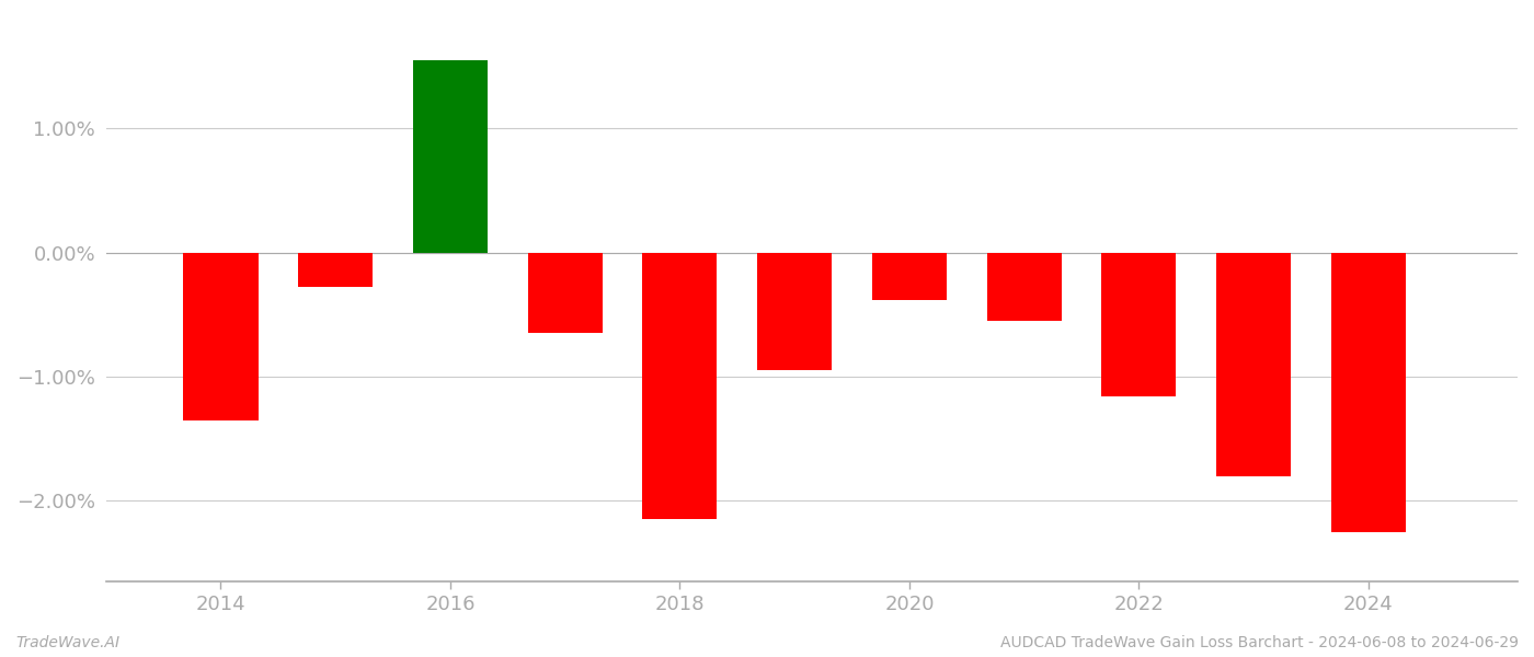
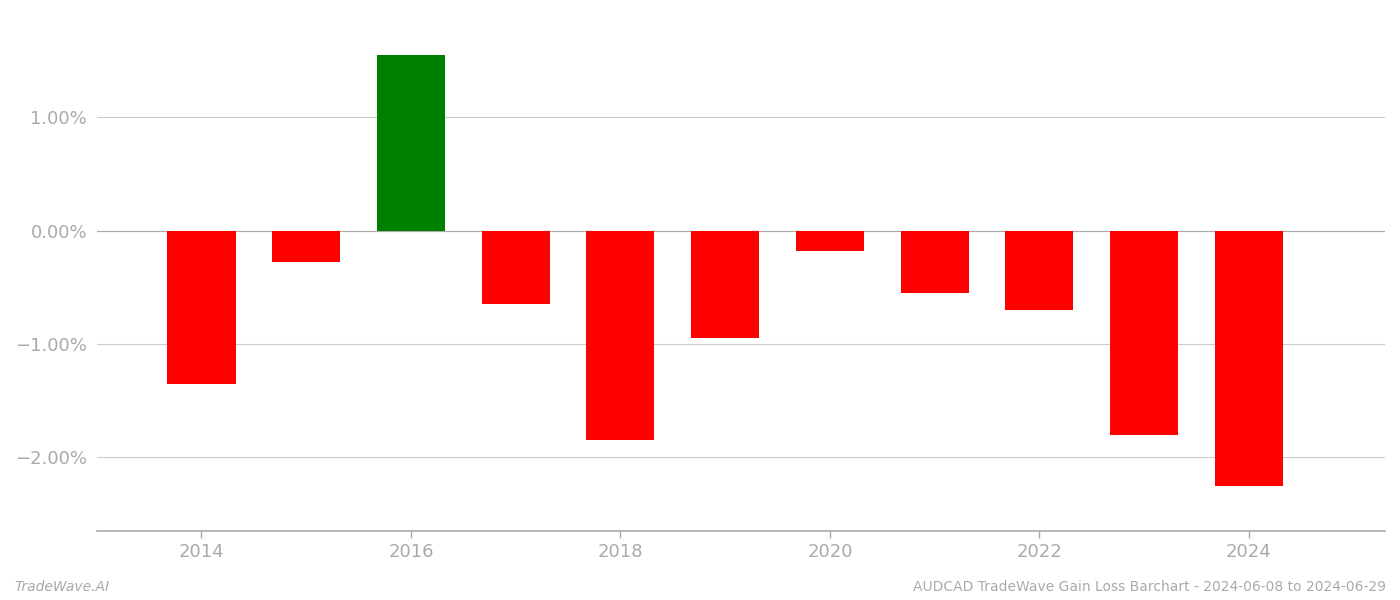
2018: -2.15% -> -1.85%
2020: -0.38% -> -0.18%
2022: -1.16% -> -0.70%
